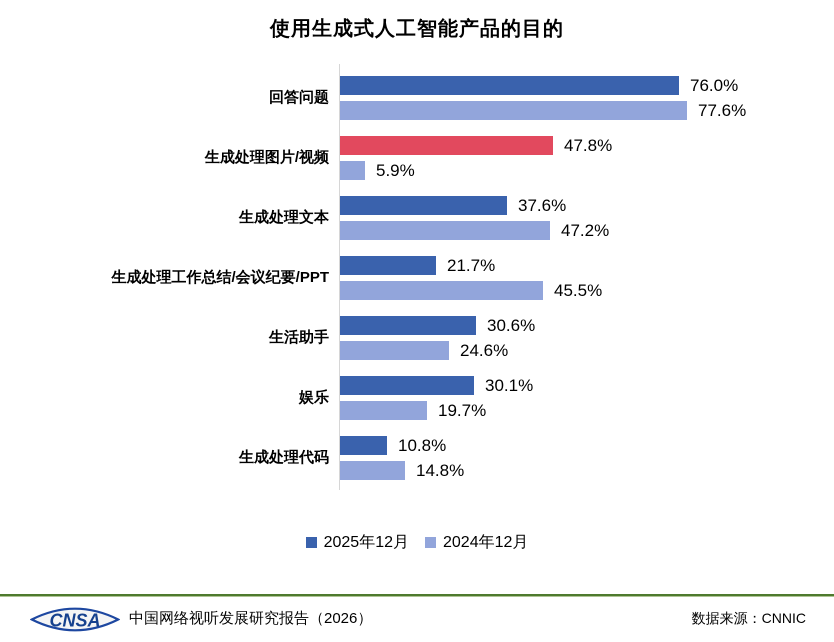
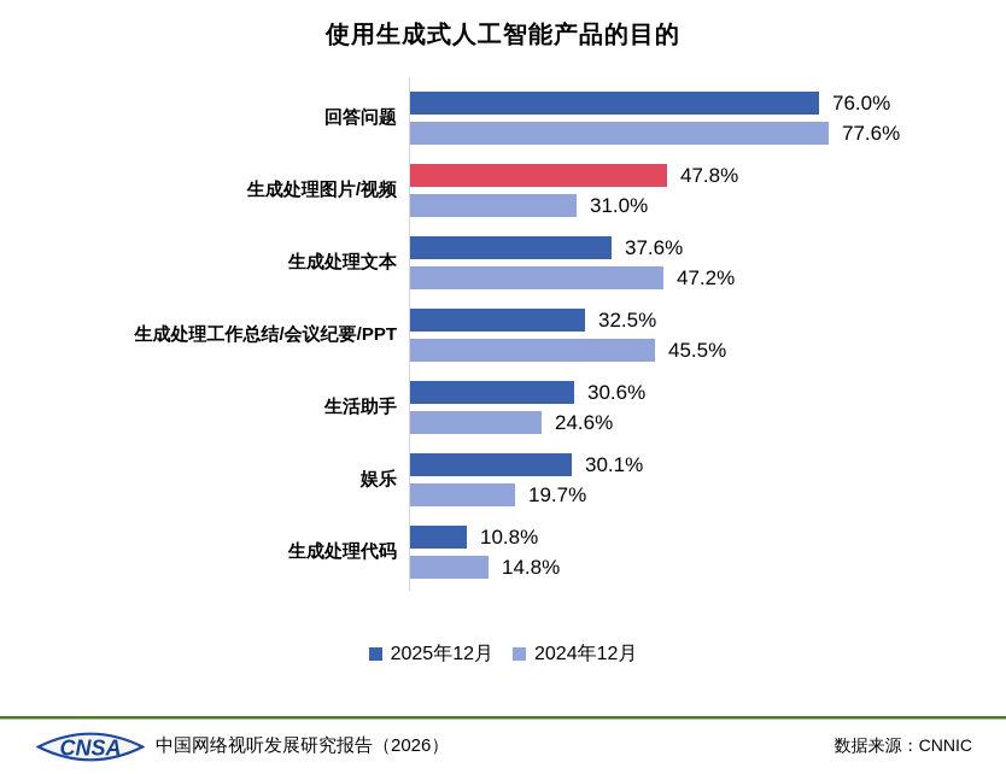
2024年12月/生成处理图片/视频: 5.9% -> 31.0%
2025年12月/生成处理工作总结/会议纪要/PPT: 21.7% -> 32.5%
